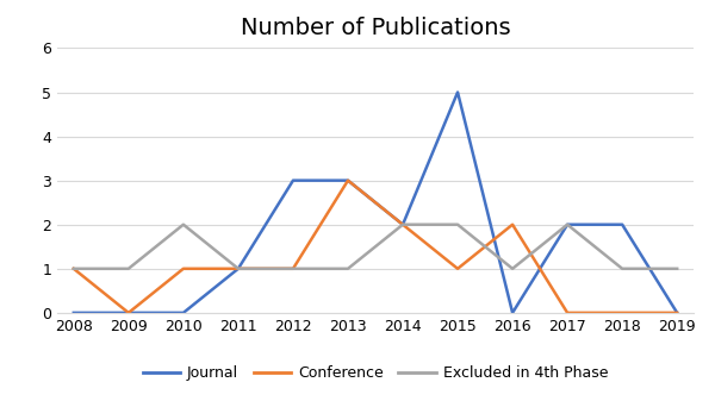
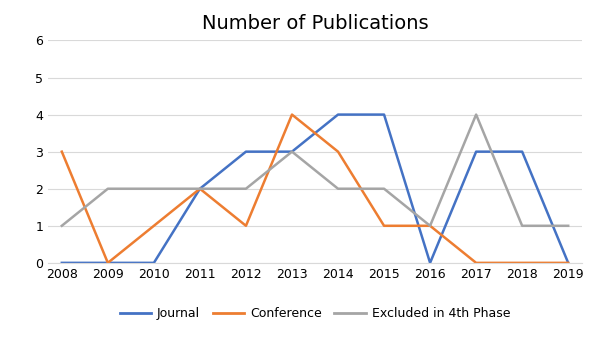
Conference/2008: 1 -> 3
Excluded in 4th Phase/2009: 1 -> 2
Journal/2011: 1 -> 2
Conference/2011: 1 -> 2
Excluded in 4th Phase/2011: 1 -> 2
Excluded in 4th Phase/2012: 1 -> 2
Conference/2013: 3 -> 4
Excluded in 4th Phase/2013: 1 -> 3
Journal/2014: 2 -> 4
Conference/2014: 2 -> 3
Journal/2015: 5 -> 4
Conference/2016: 2 -> 1
Journal/2017: 2 -> 3
Excluded in 4th Phase/2017: 2 -> 4
Journal/2018: 2 -> 3
